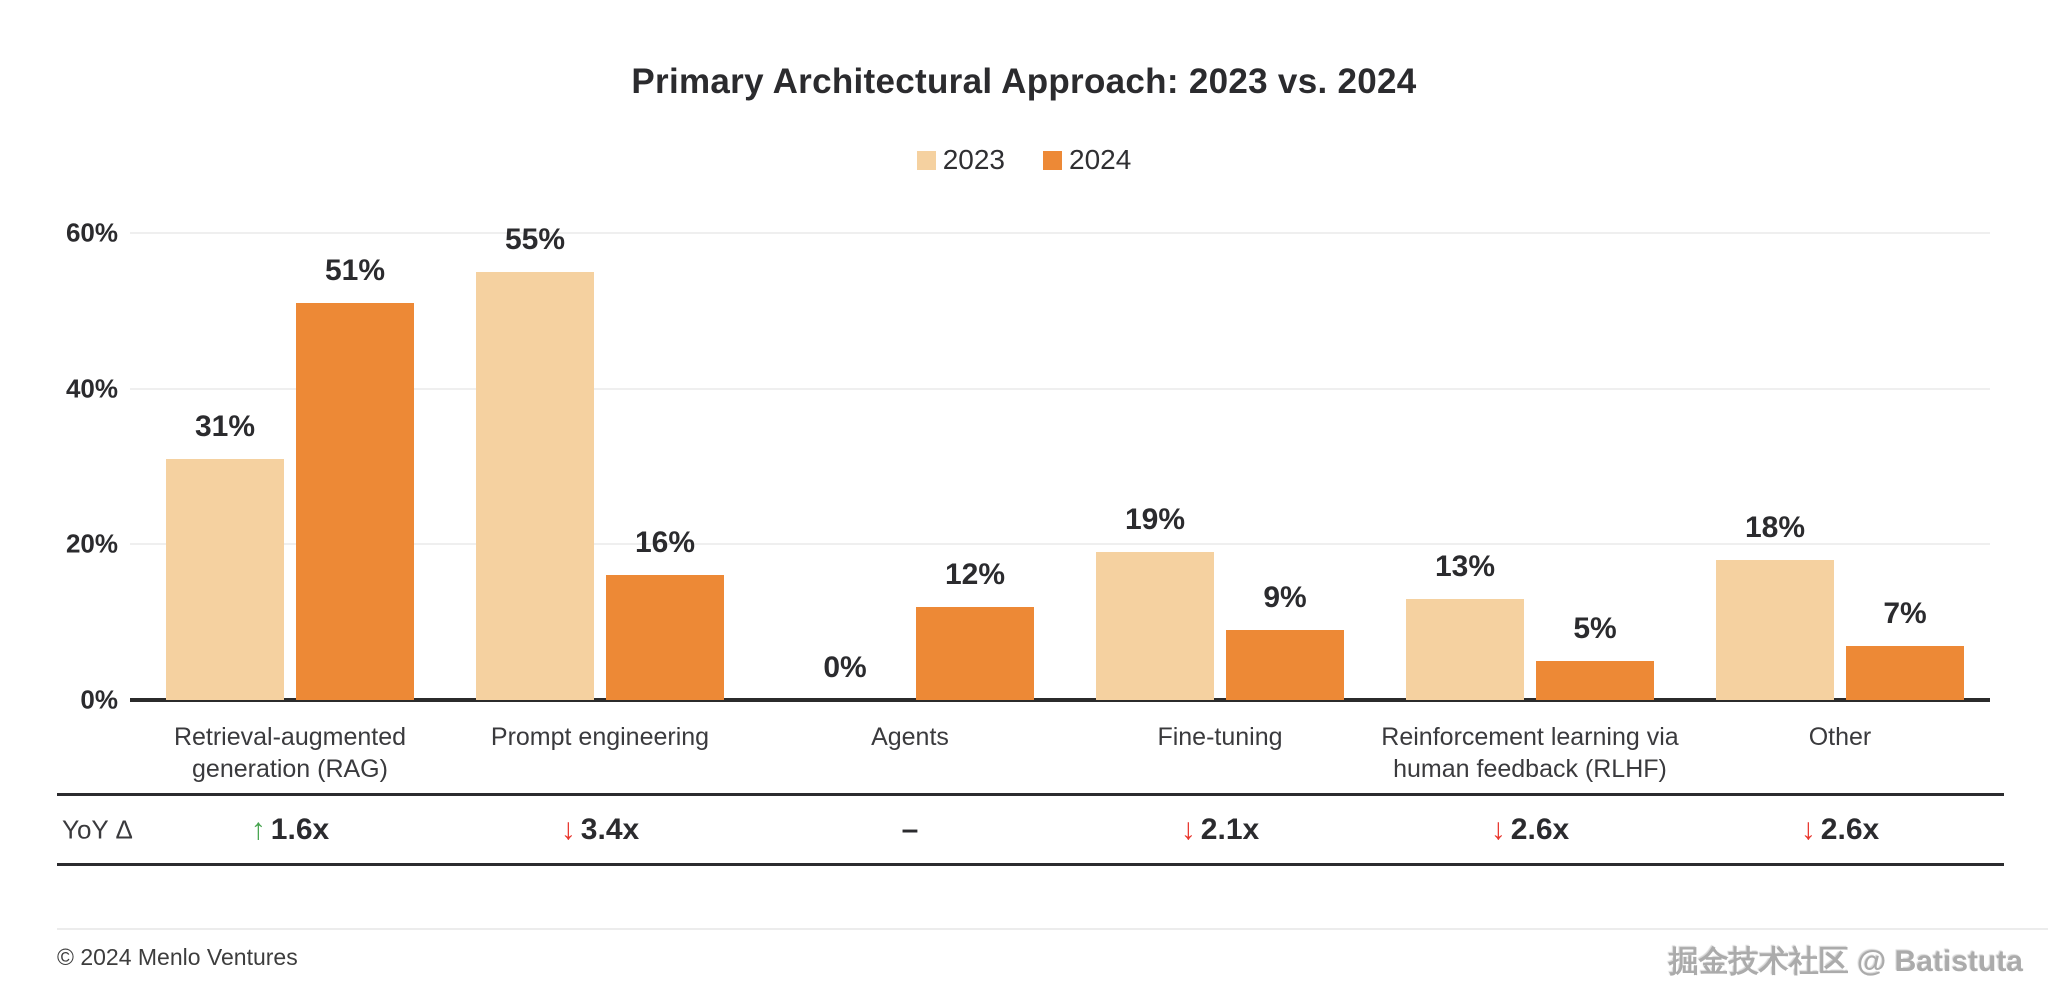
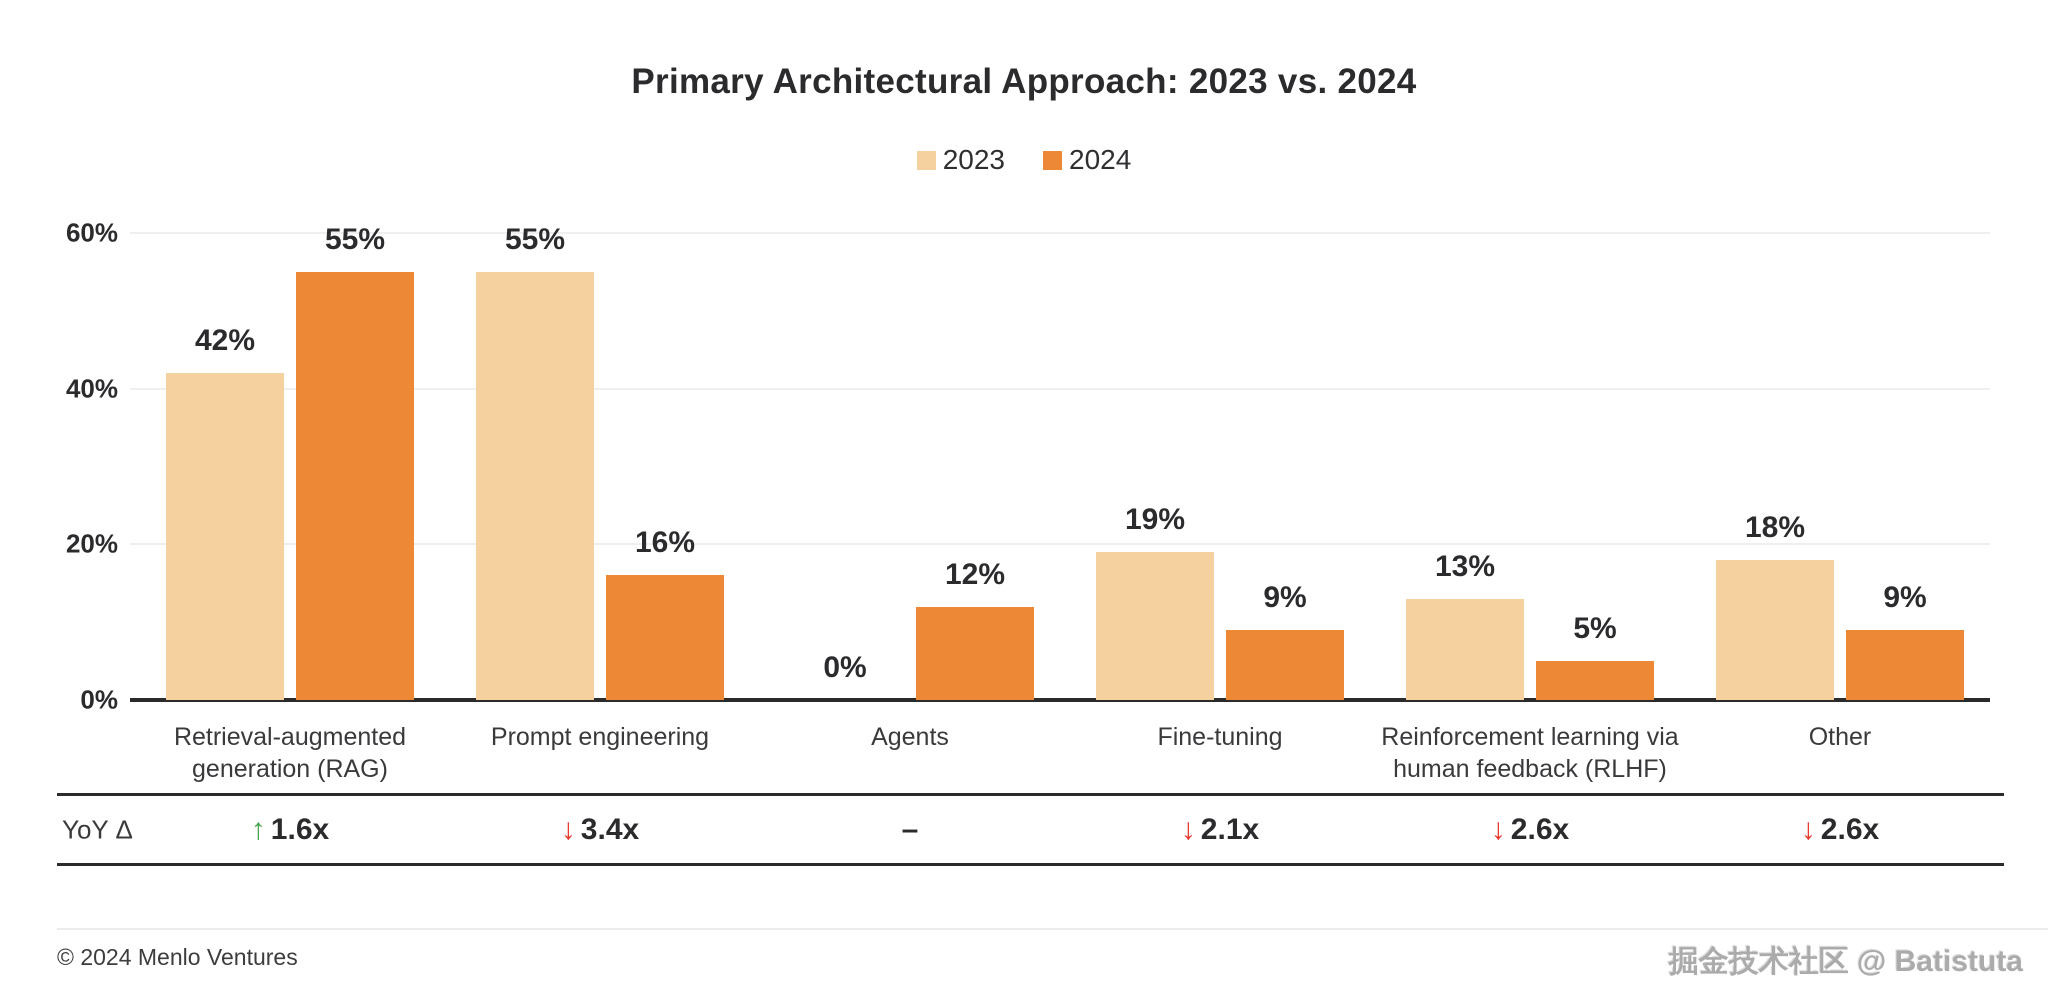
2023/Retrieval-augmented generation (RAG): 31% -> 42%
2024/Retrieval-augmented generation (RAG): 51% -> 55%
2024/Other: 7% -> 9%
